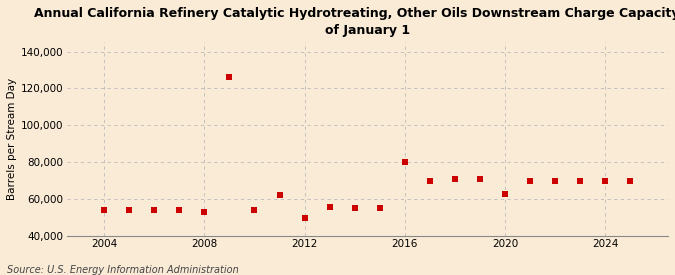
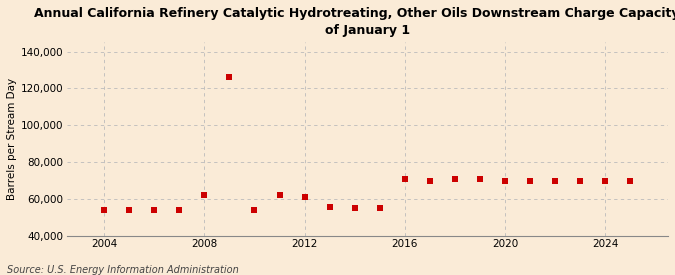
2008: 53,000 -> 62,000
2012: 50,000 -> 61,000
2016: 80,000 -> 71,000
2020: 63,000 -> 70,000
